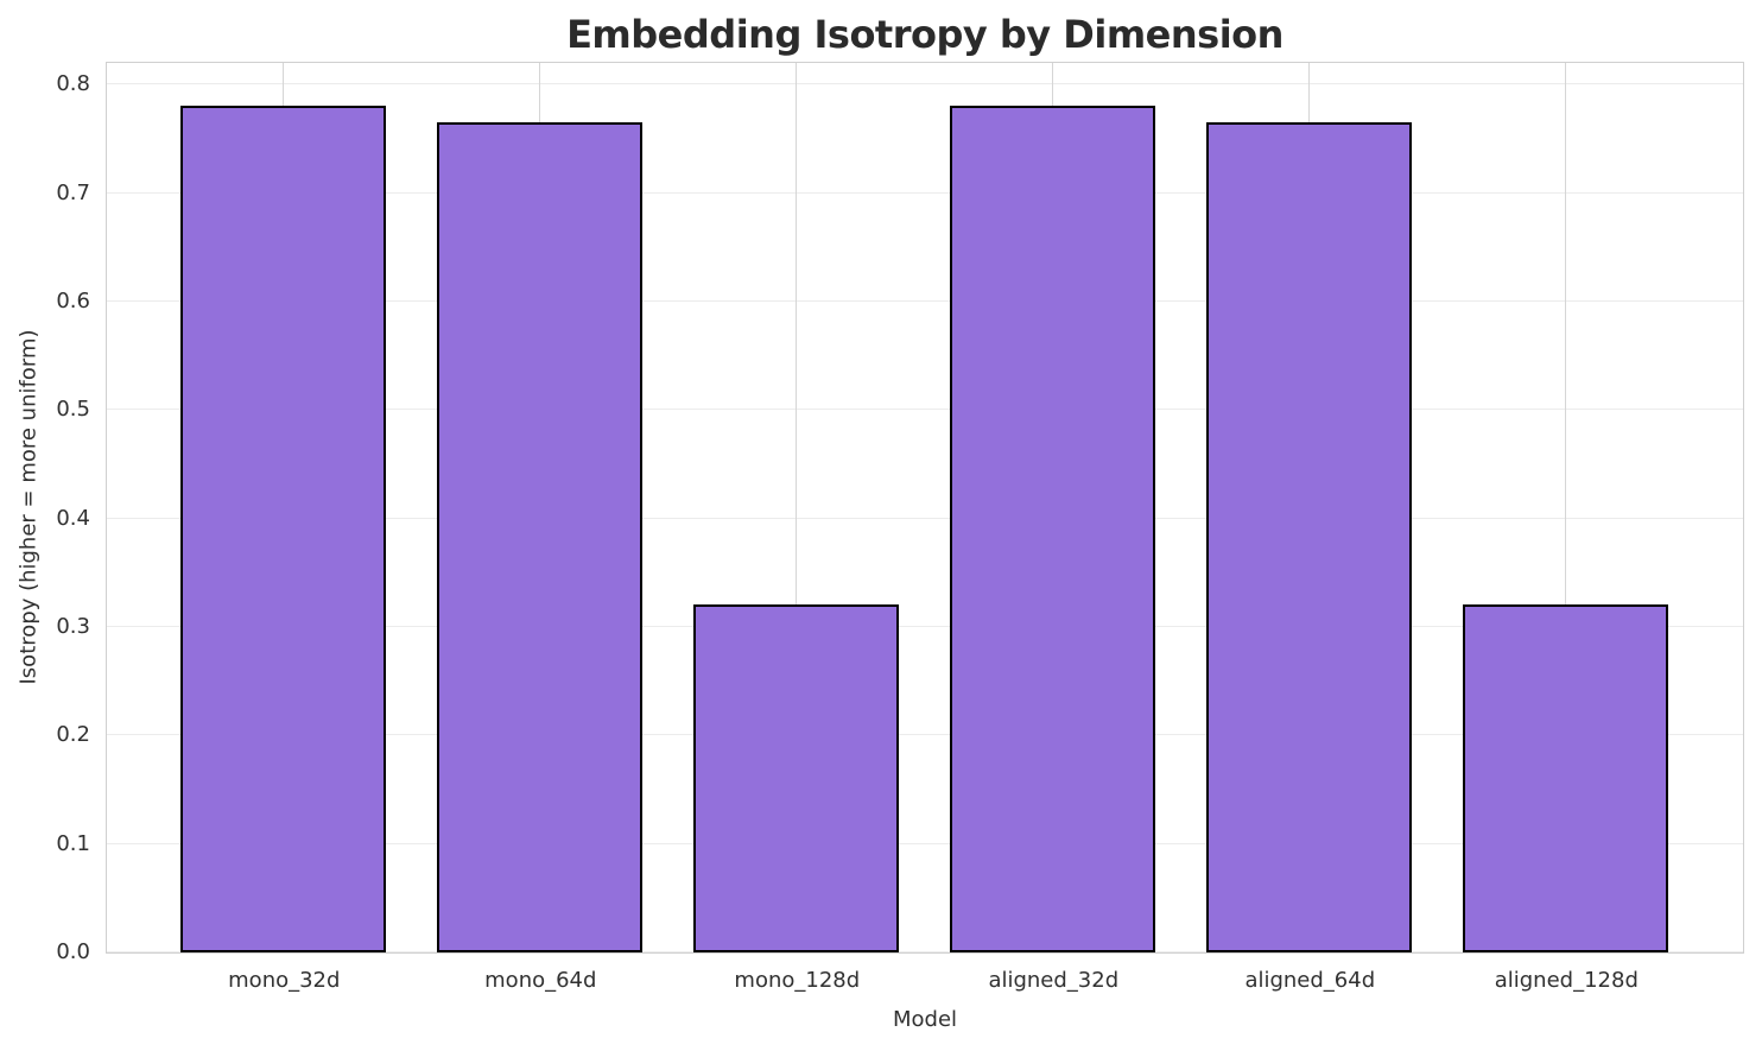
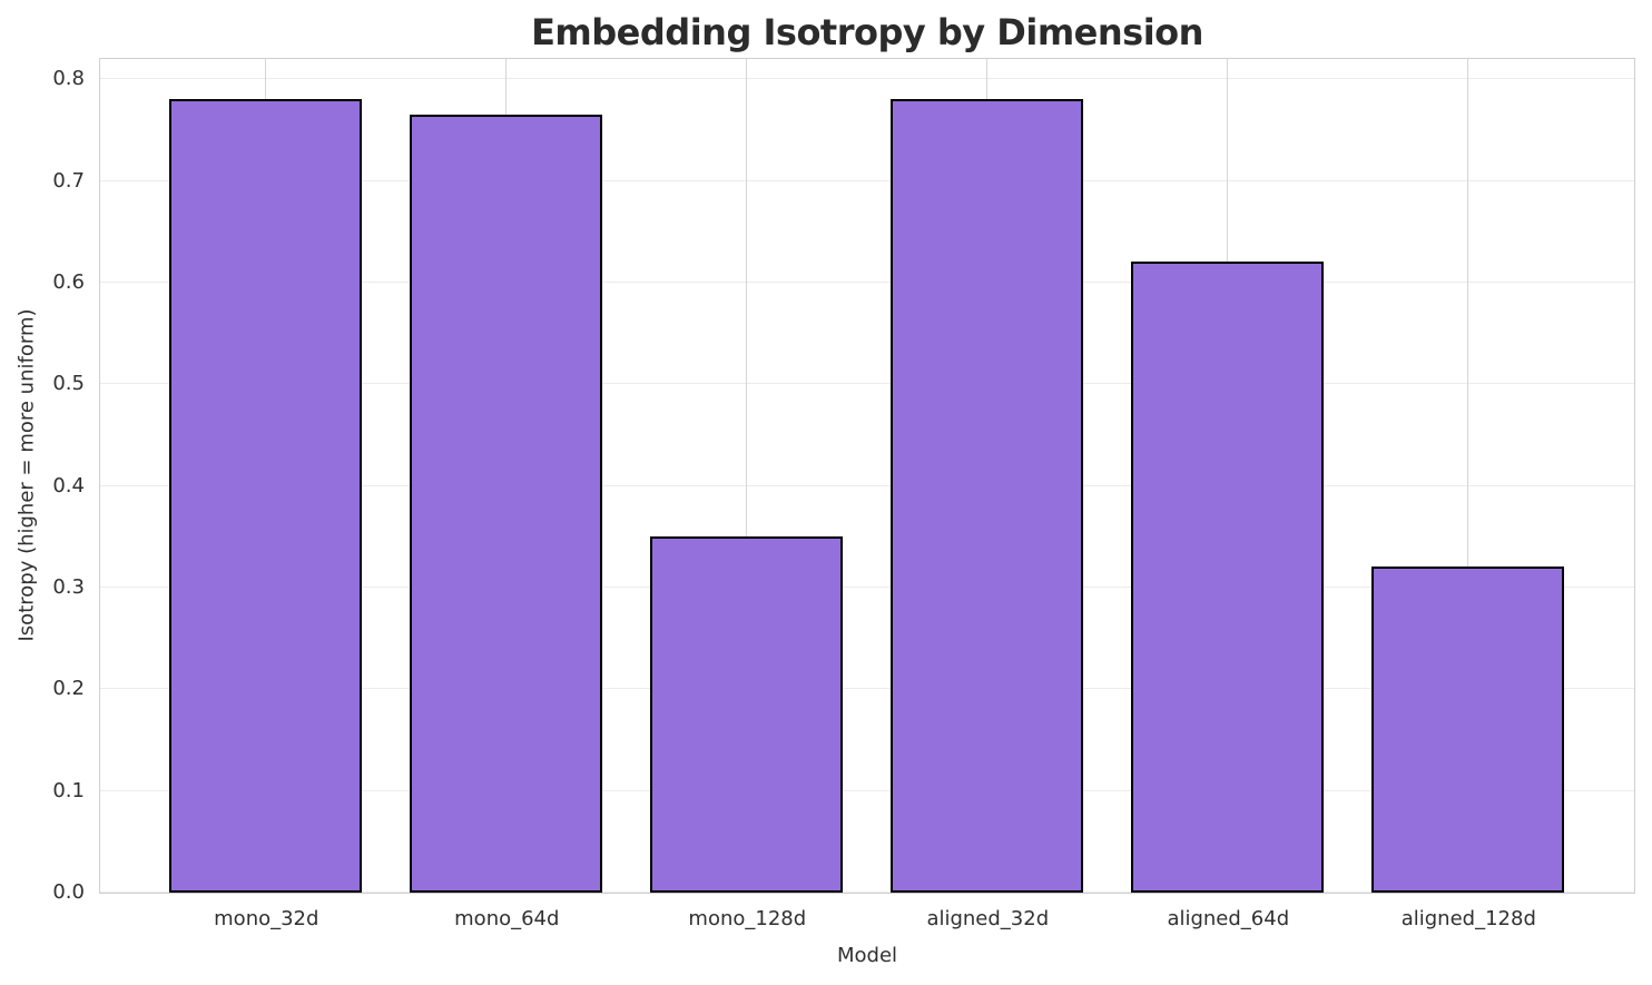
mono_128d: 0.32 -> 0.35
aligned_64d: 0.77 -> 0.62
